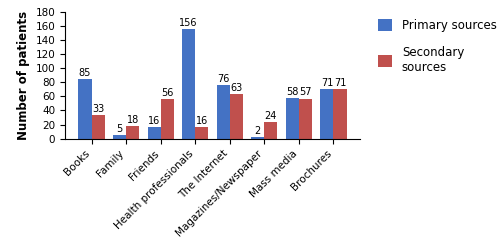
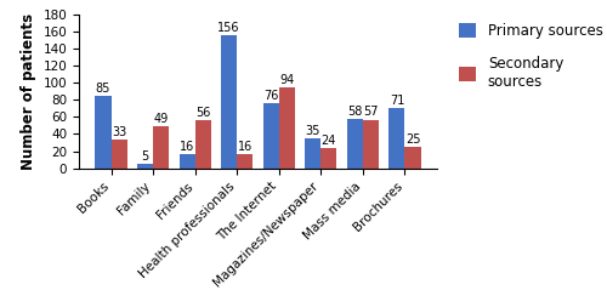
Secondary sources/Family: 18 -> 49
Secondary sources/The Internet: 63 -> 94
Primary sources/Magazines/Newspaper: 2 -> 35
Secondary sources/Brochures: 71 -> 25
